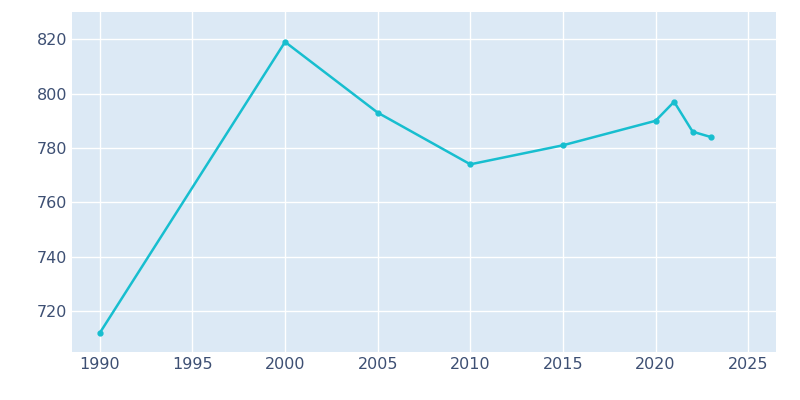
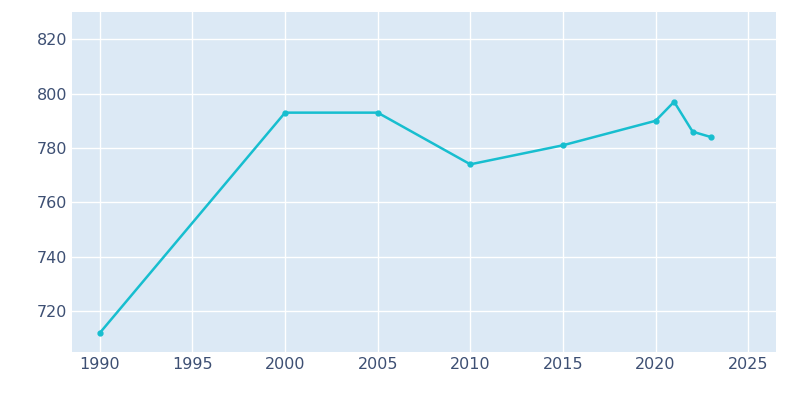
2000: 819 -> 793
